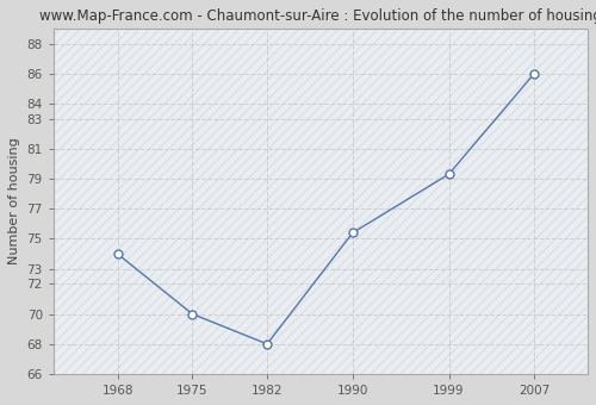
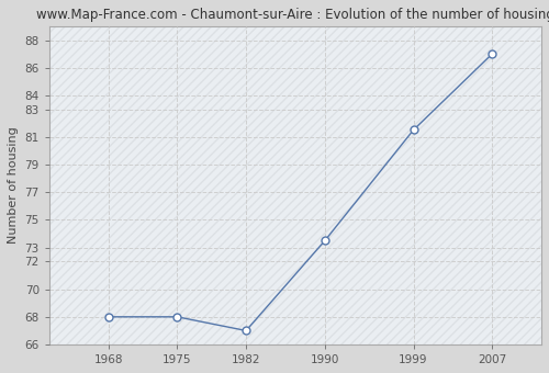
1968: 74.0 -> 68.0
1975: 70.0 -> 68.0
1982: 68.0 -> 67.0
1990: 75.4 -> 73.5
1999: 79.3 -> 81.5
2007: 86.0 -> 87.0
